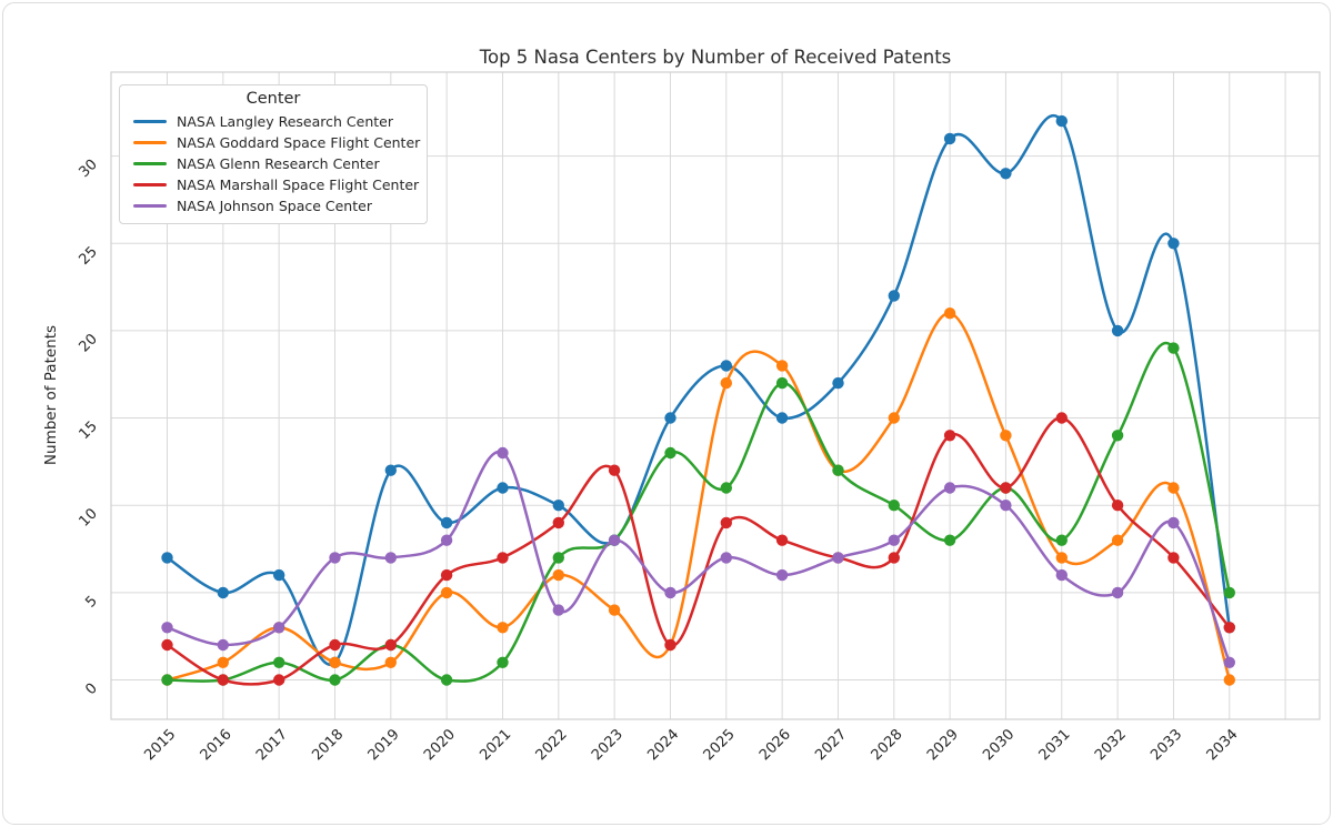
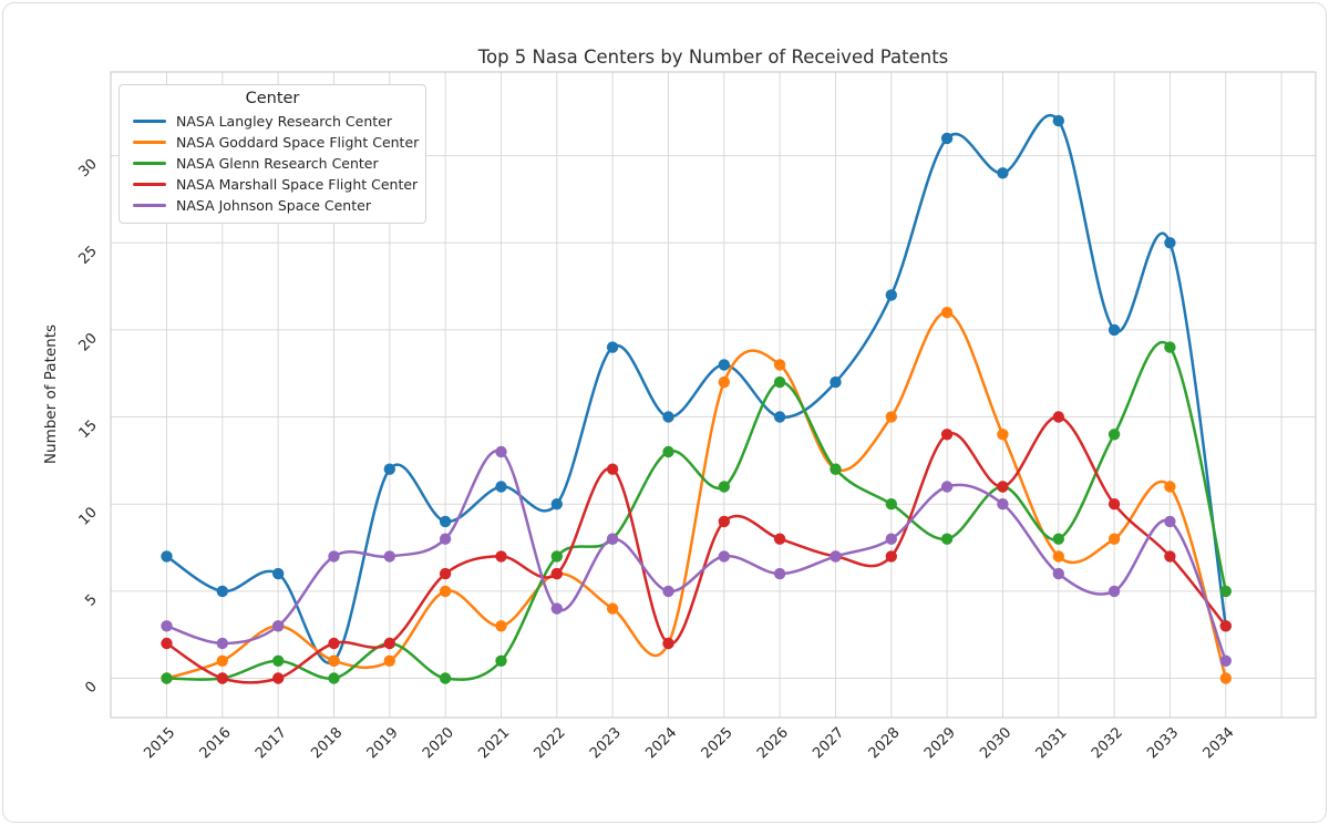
NASA Marshall Space Flight Center/2022: 9 -> 6
NASA Langley Research Center/2023: 8 -> 19
